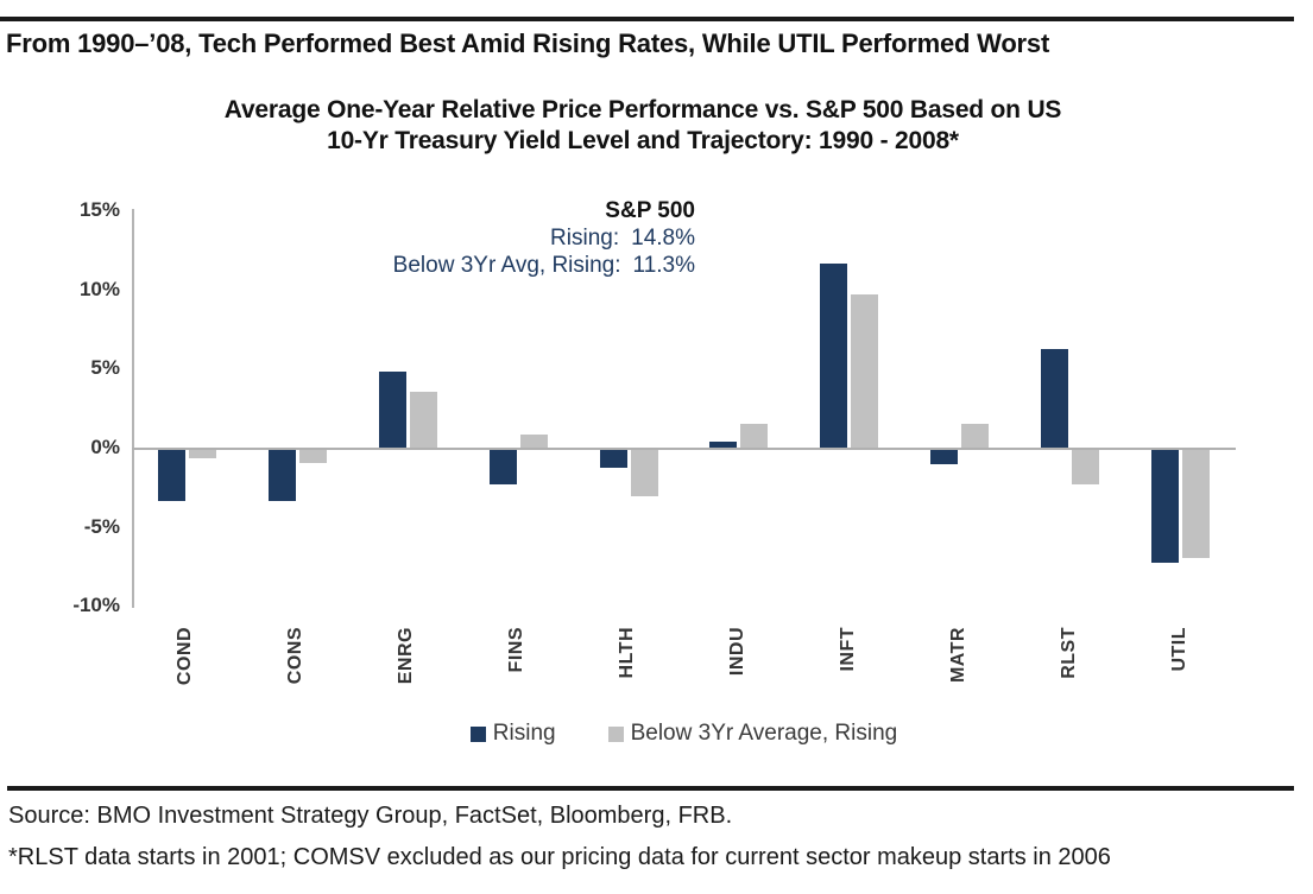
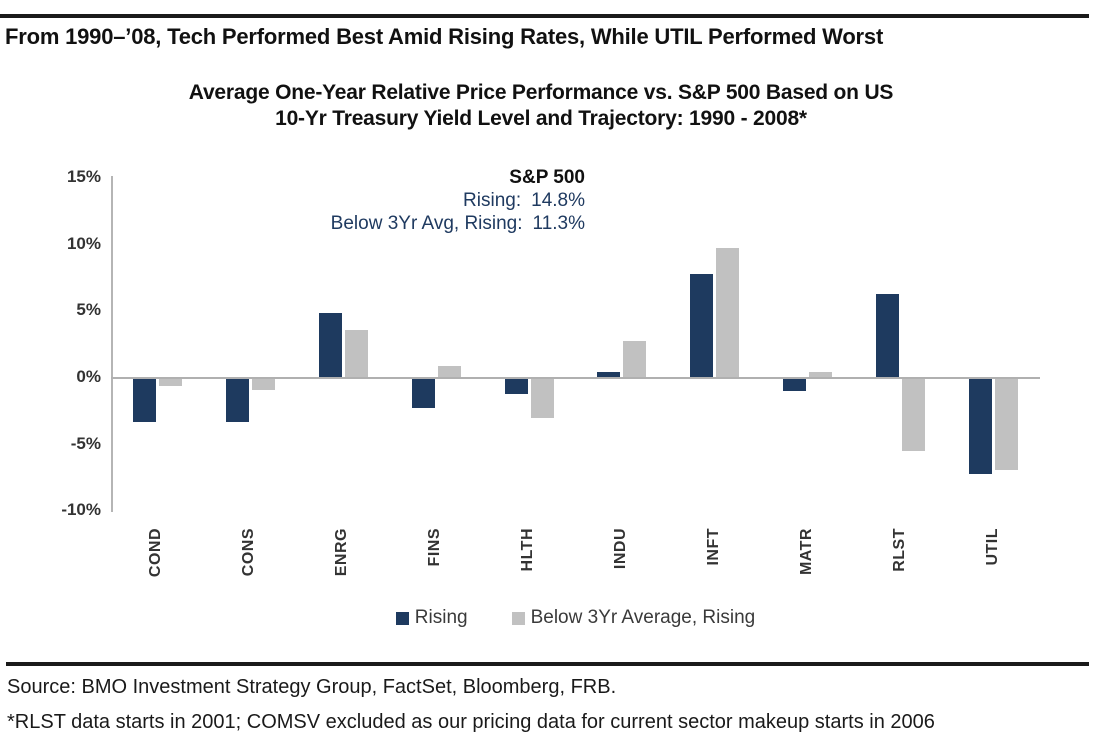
Below 3Yr Average, Rising/INDU: 1.5% -> 2.7%
Rising/INFT: 11.6% -> 7.7%
Below 3Yr Average, Rising/MATR: 1.5% -> 0.4%
Below 3Yr Average, Rising/RLST: -2.2% -> -5.4%
